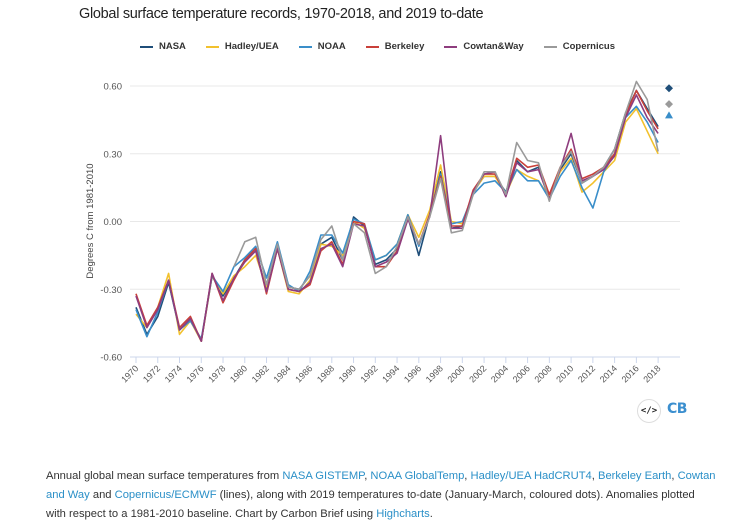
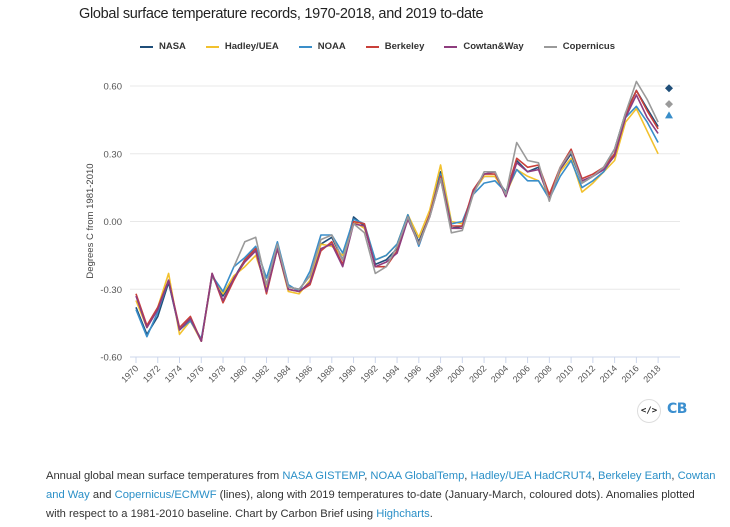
Hadley/UEA/1970: -0.41 -> -0.35
Copernicus/1988: -0.02 -> -0.06
NASA/1996: -0.15 -> -0.09
Cowtan&Way/1998: 0.38 -> 0.19
Cowtan&Way/2010: 0.39 -> 0.31
NOAA/2012: 0.06 -> 0.18
Copernicus/2018: 0.31 -> 0.44
